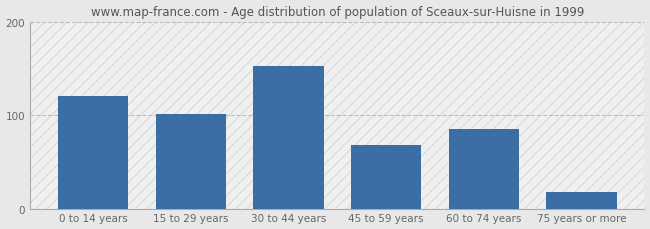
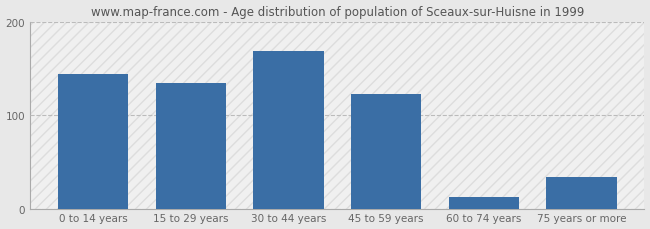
0 to 14 years: 120 -> 144
15 to 29 years: 101 -> 134
30 to 44 years: 152 -> 168
45 to 59 years: 68 -> 122
60 to 74 years: 85 -> 12
75 years or more: 18 -> 34
